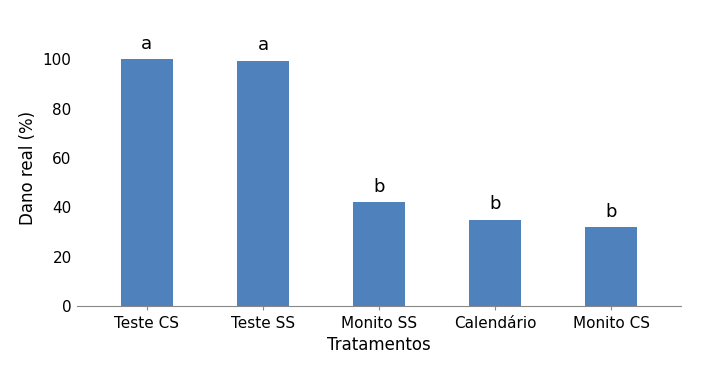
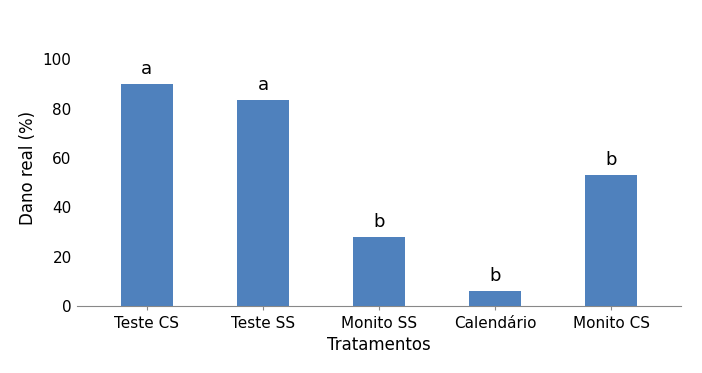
Teste CS: 100.0 -> 90.0
Teste SS: 99.5 -> 83.5
Monito SS: 42.0 -> 28.0
Calendário: 35.0 -> 6.0
Monito CS: 32.0 -> 53.0
